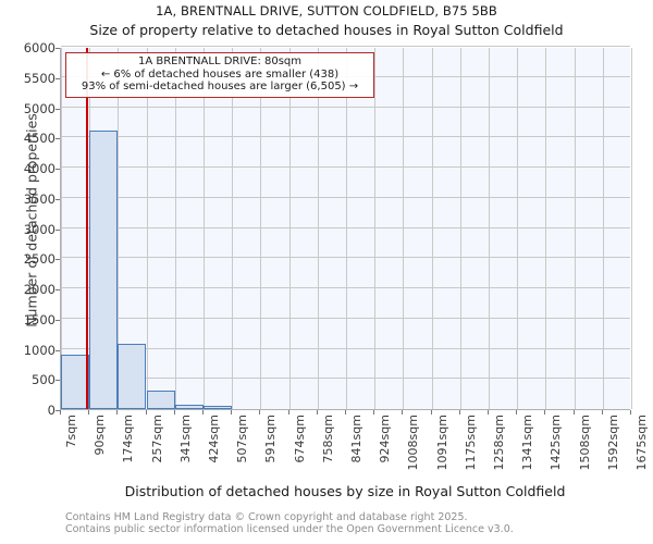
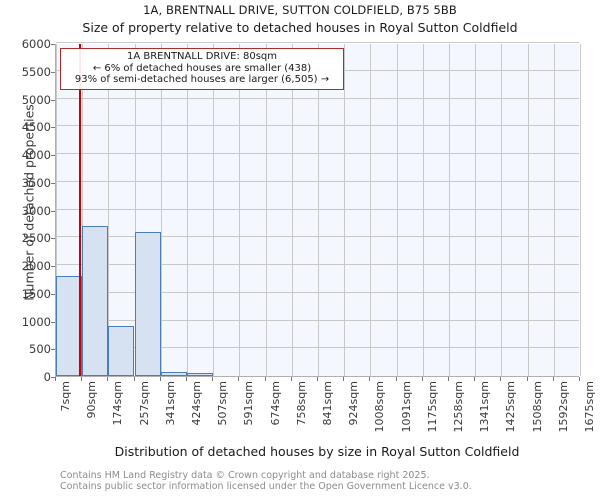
7sqm: 900 -> 1800
90sqm: 4600 -> 2700
174sqm: 1100 -> 900
257sqm: 300 -> 2600
